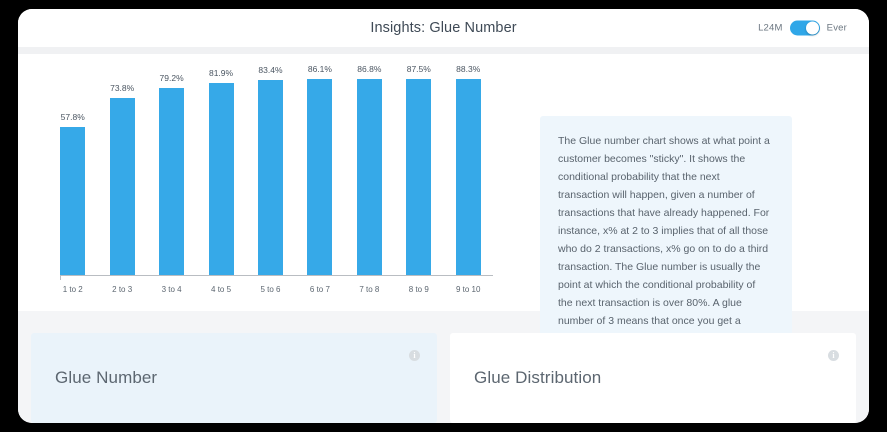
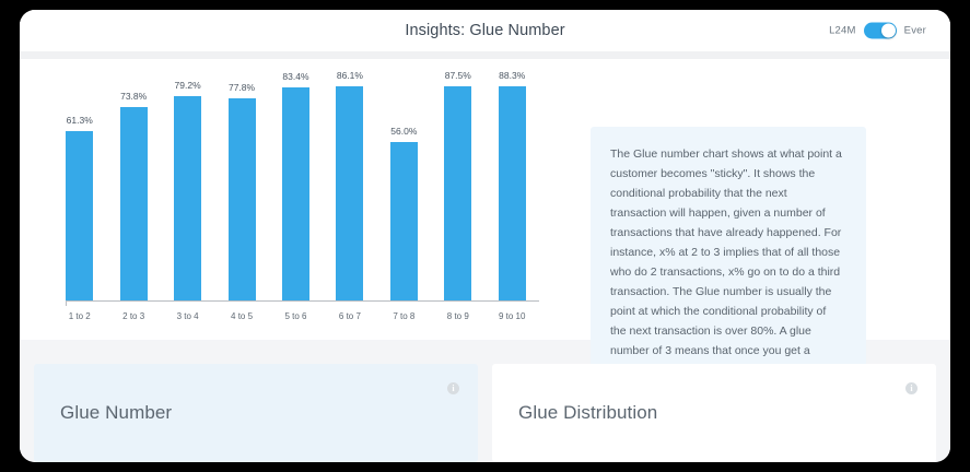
1 to 2: 57.8% -> 61.3%
4 to 5: 81.9% -> 77.8%
7 to 8: 86.8% -> 56.0%
